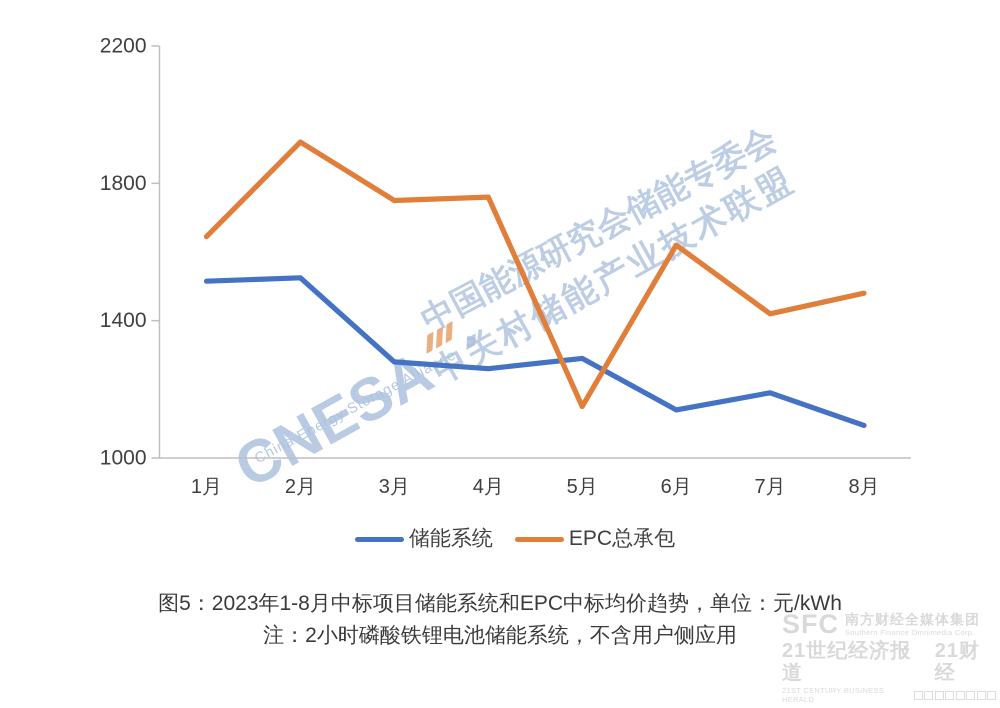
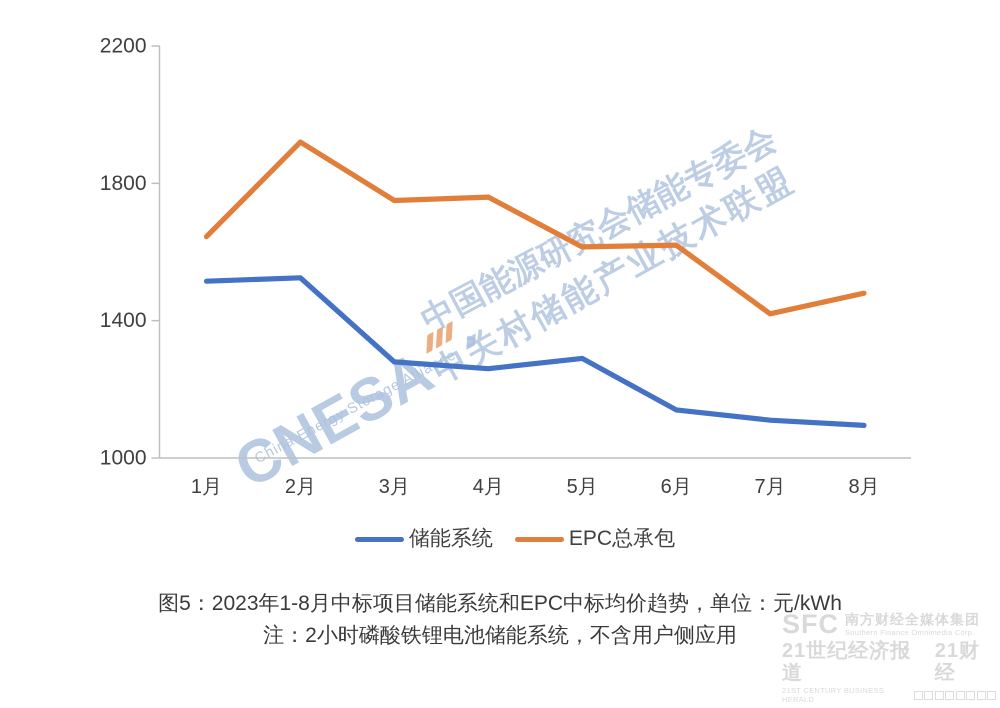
EPC总承包/5月: 1150 -> 1620
储能系统/7月: 1190 -> 1110
